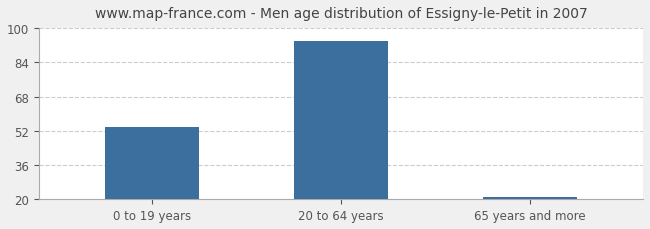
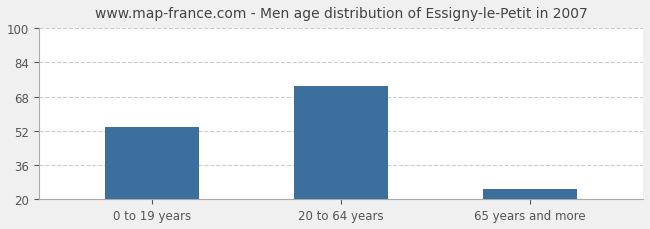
20 to 64 years: 94 -> 73
65 years and more: 21 -> 25
